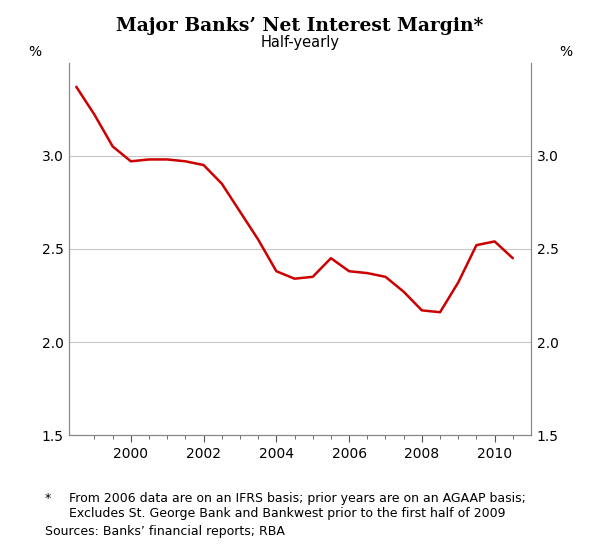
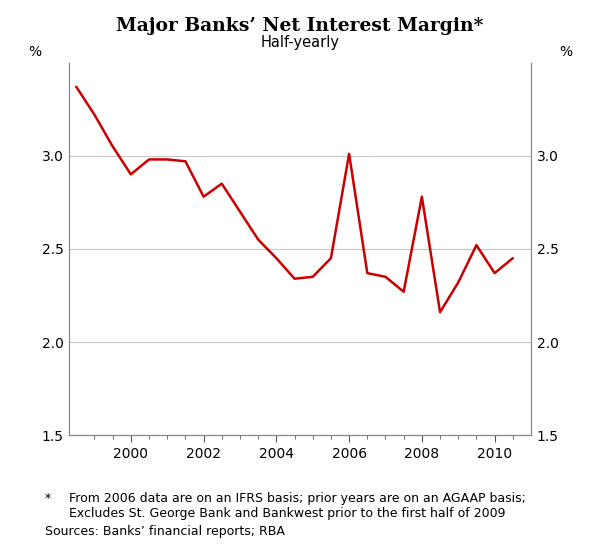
2000: 2.97 -> 2.90
2002: 2.95 -> 2.78
2004: 2.38 -> 2.45
2006: 2.38 -> 3.01
2008: 2.17 -> 2.78
2010: 2.54 -> 2.37
